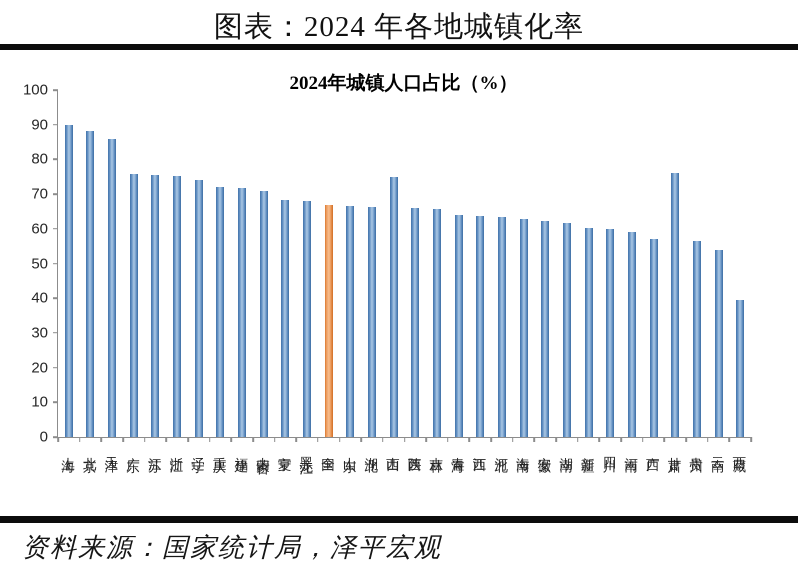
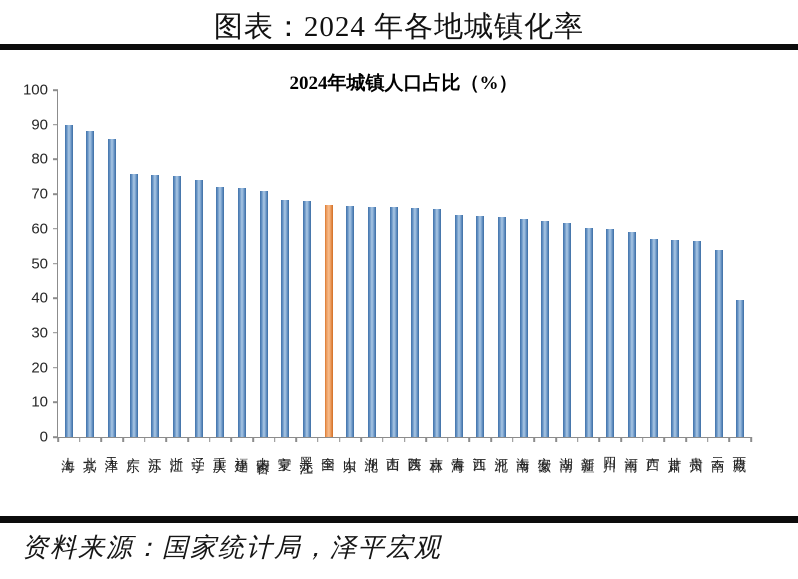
山西: 75 -> 66
甘肃: 76 -> 57
